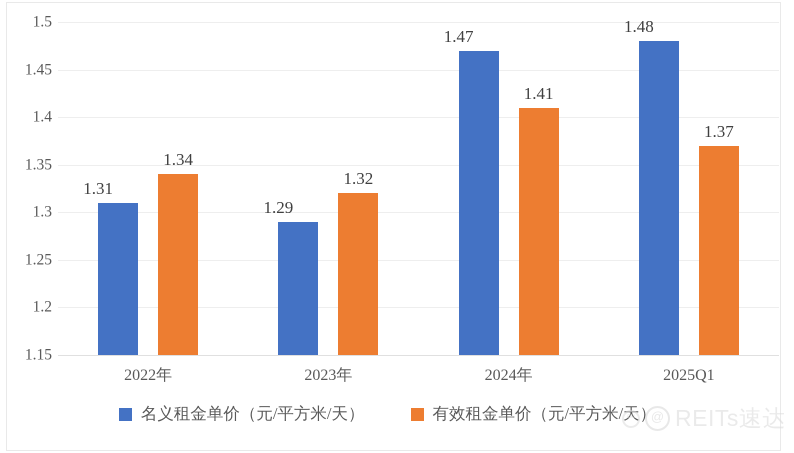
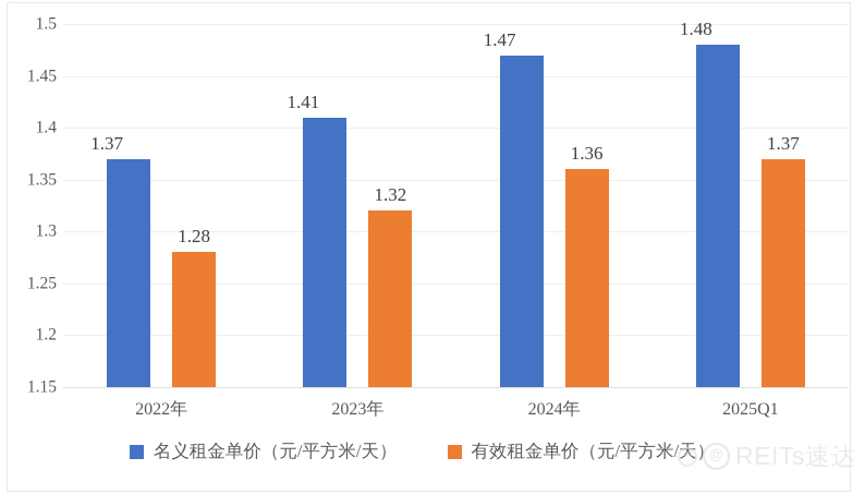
名义租金单价（元/平方米/天）/2022年: 1.31 -> 1.37
有效租金单价（元/平方米/天）/2022年: 1.34 -> 1.28
名义租金单价（元/平方米/天）/2023年: 1.29 -> 1.41
有效租金单价（元/平方米/天）/2024年: 1.41 -> 1.36
